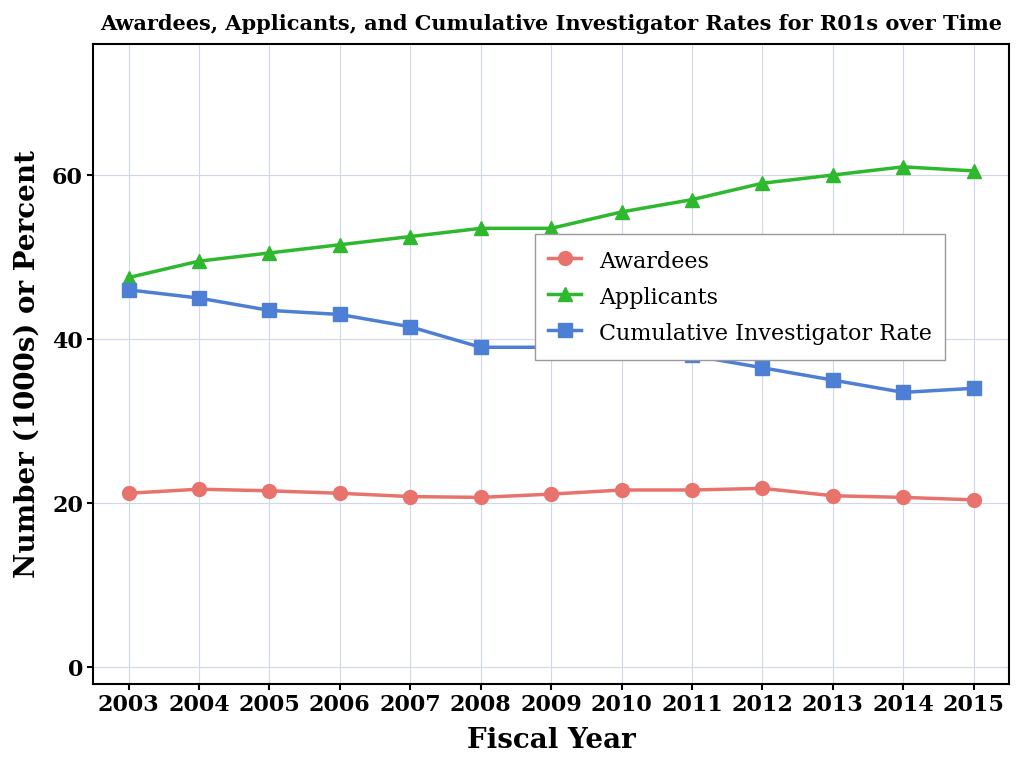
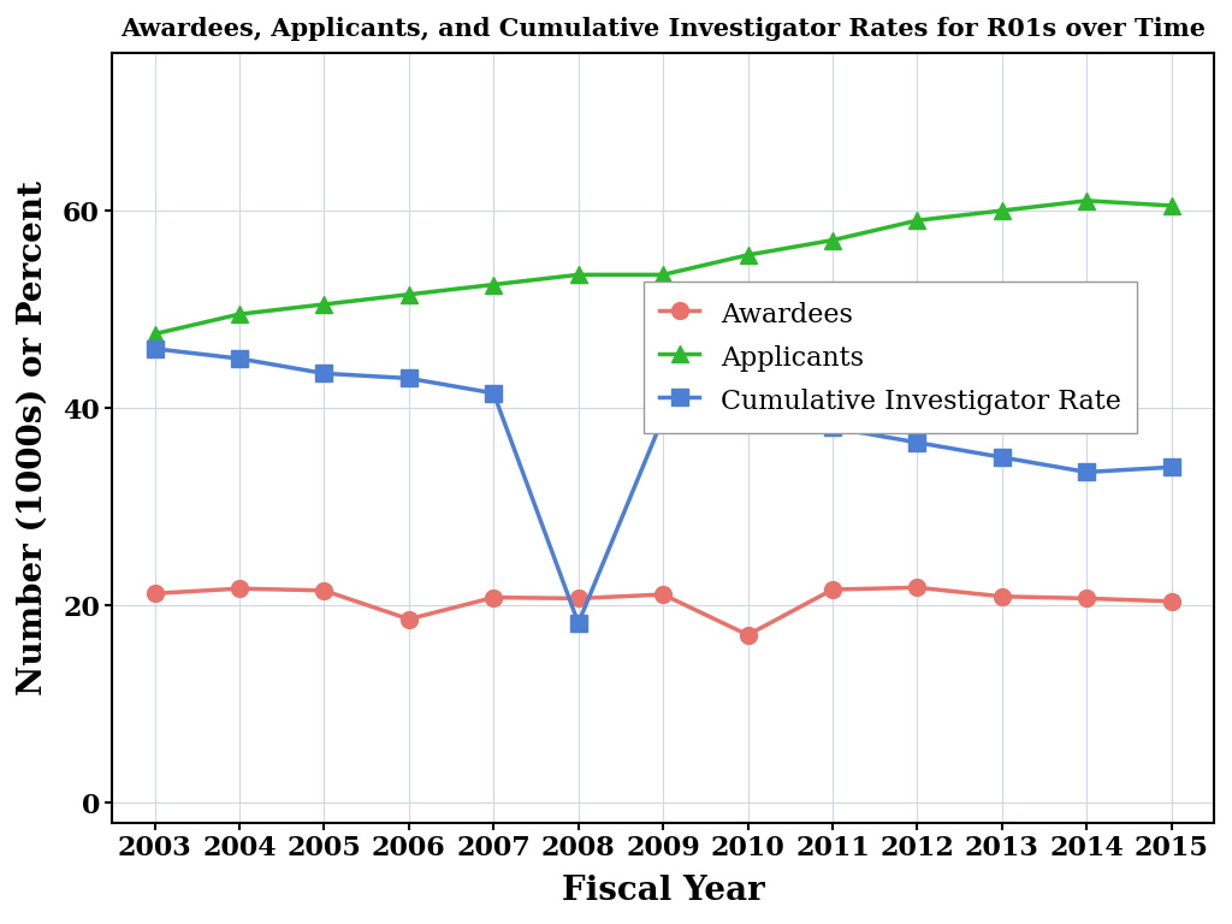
Awardees/2006: 21.2 -> 18.6
Cumulative Investigator Rate/2008: 39.0 -> 18.2
Awardees/2010: 21.6 -> 17.0
